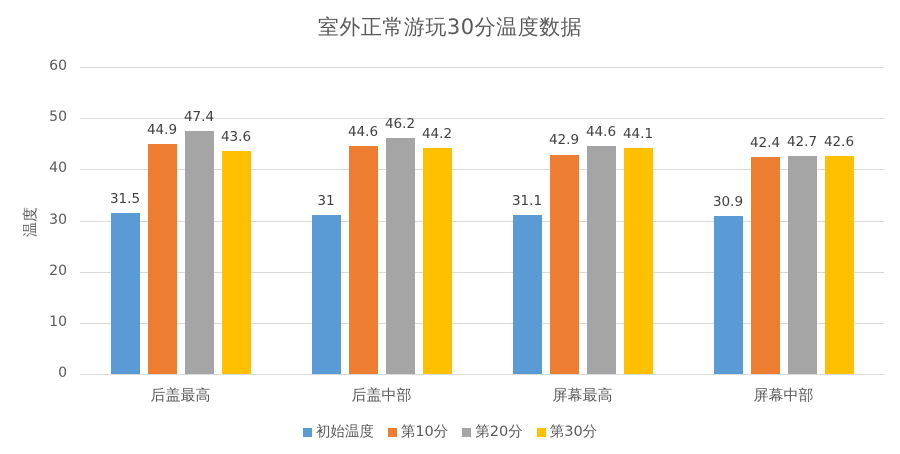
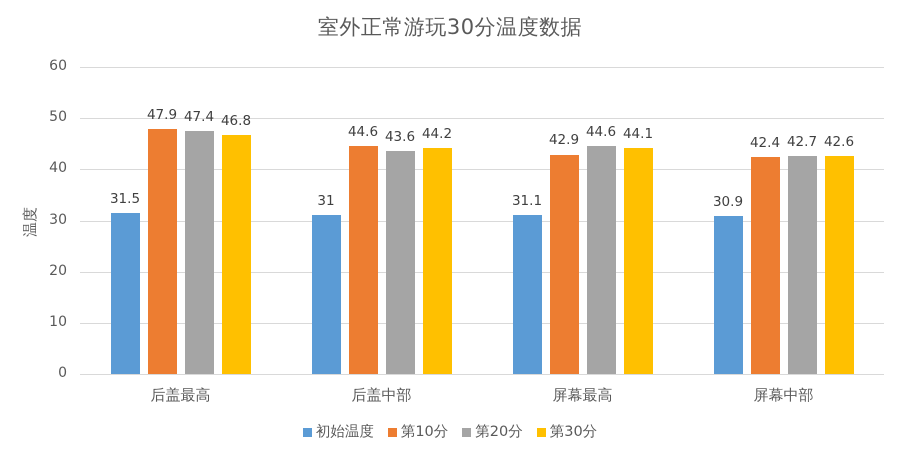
第10分/后盖最高: 44.9 -> 47.9
第30分/后盖最高: 43.6 -> 46.8
第20分/后盖中部: 46.2 -> 43.6
